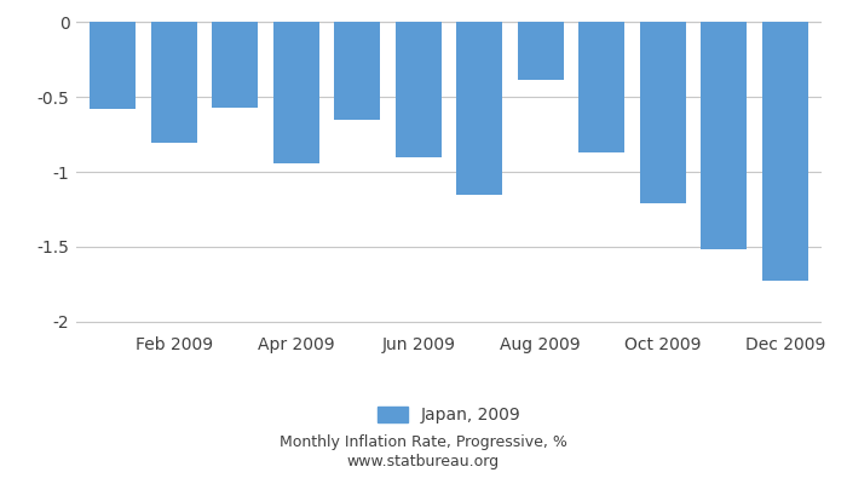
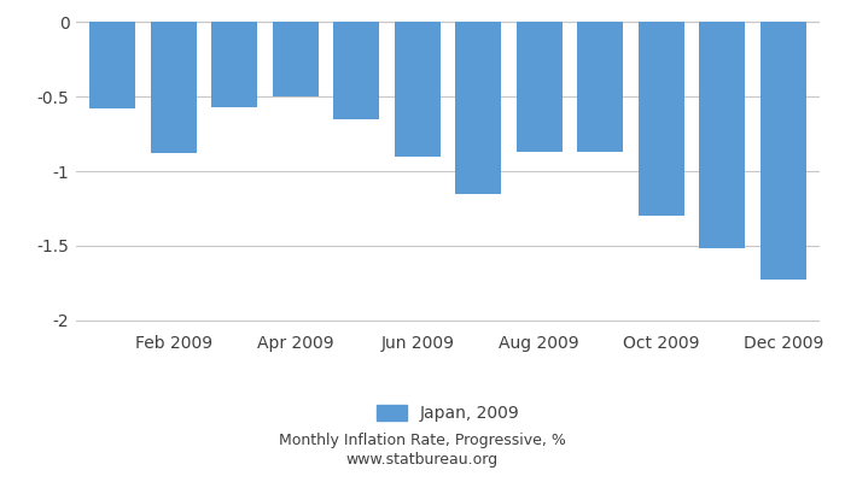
Feb 2009: -0.81 -> -0.88
Apr 2009: -0.94 -> -0.50
Aug 2009: -0.39 -> -0.87
Oct 2009: -1.21 -> -1.30
